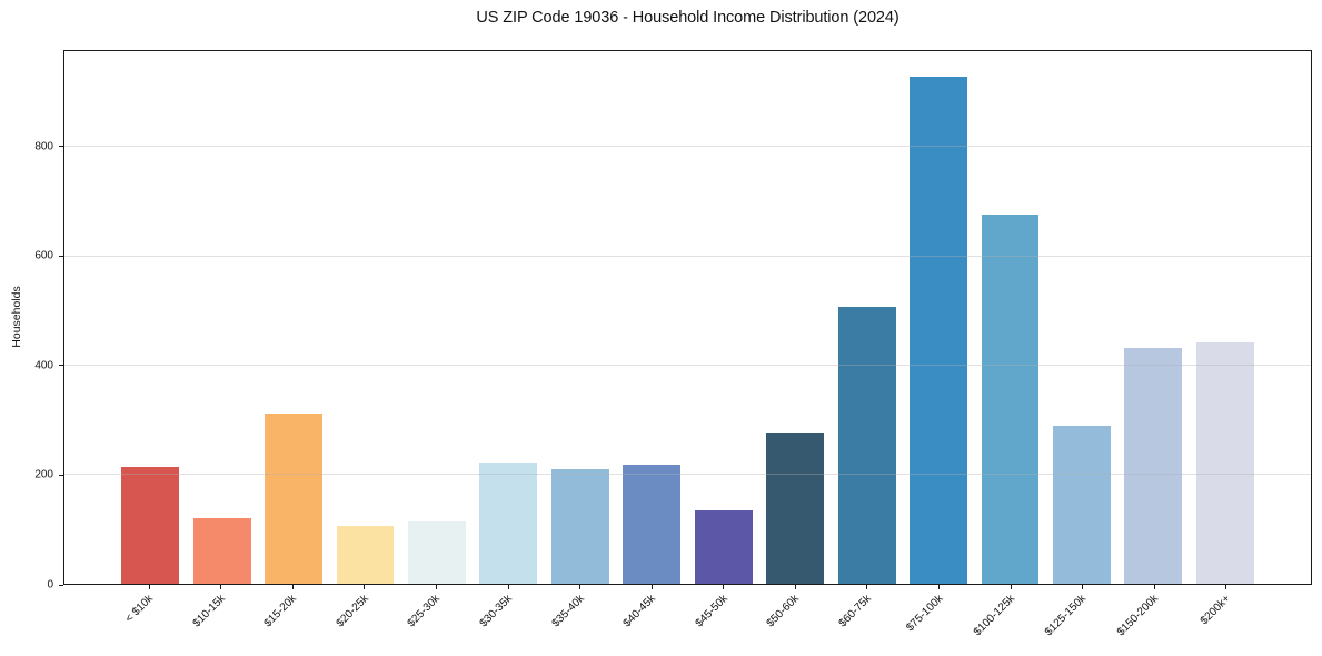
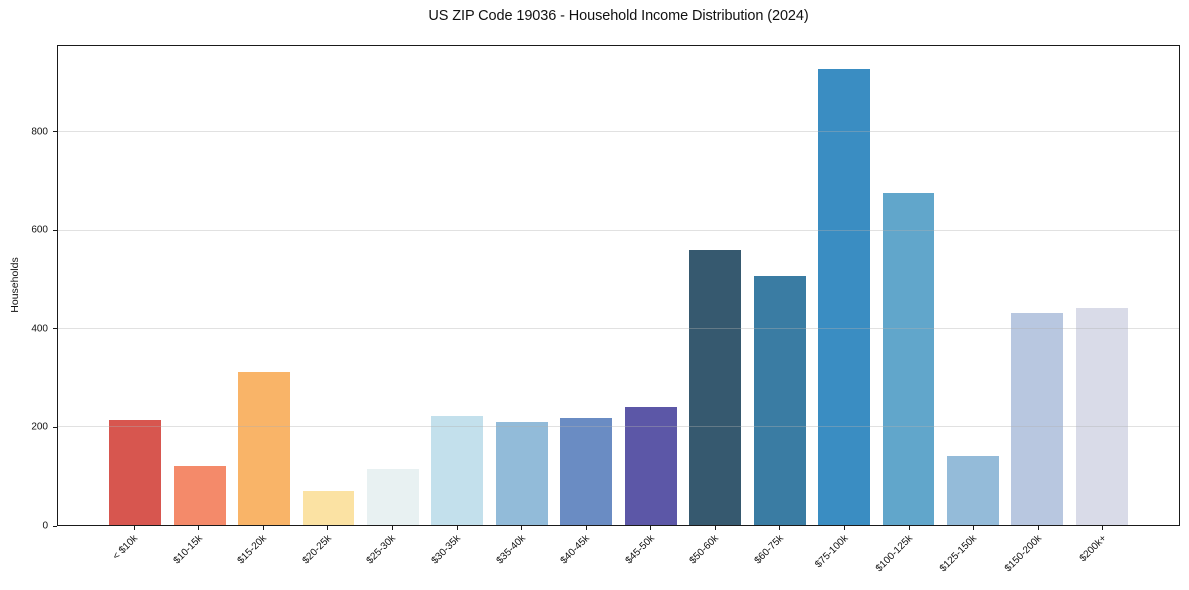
$20-25k: 110 -> 70
$45-50k: 130 -> 240
$50-60k: 280 -> 560
$125-150k: 290 -> 140
